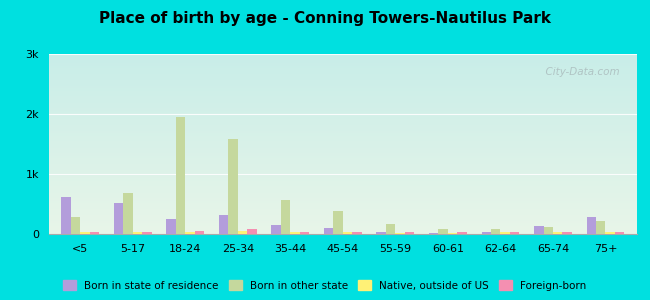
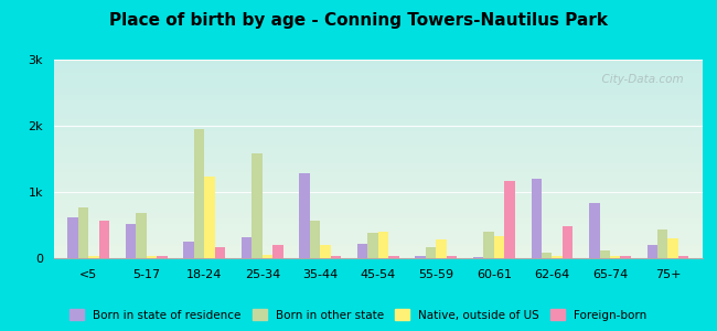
Born in other state/<5: 0.28k -> 0.76k
Foreign-born/<5: 0.04k -> 0.56k
Native, outside of US/18-24: 0.04k -> 1.24k
Foreign-born/18-24: 0.05k -> 0.16k
Foreign-born/25-34: 0.08k -> 0.20k
Born in state of residence/35-44: 0.15k -> 1.28k
Native, outside of US/35-44: 0.03k -> 0.20k
Born in state of residence/45-54: 0.10k -> 0.22k
Native, outside of US/45-54: 0.03k -> 0.40k
Native, outside of US/55-59: 0.02k -> 0.28k
Born in other state/60-61: 0.08k -> 0.40k
Native, outside of US/60-61: 0.02k -> 0.34k
Foreign-born/60-61: 0.03k -> 1.16k
Born in state of residence/62-64: 0.03k -> 1.20k
Foreign-born/62-64: 0.04k -> 0.48k
Born in state of residence/65-74: 0.13k -> 0.84k
Born in state of residence/75+: 0.29k -> 0.20k
Born in other state/75+: 0.22k -> 0.44k
Native, outside of US/75+: 0.03k -> 0.30k
